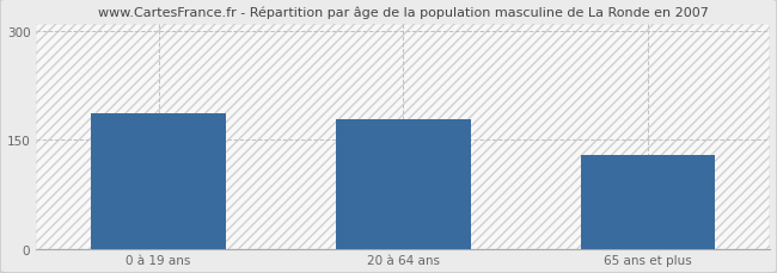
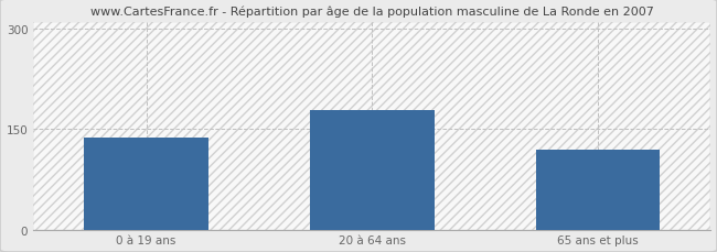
0 à 19 ans: 186 -> 137
65 ans et plus: 130 -> 120
